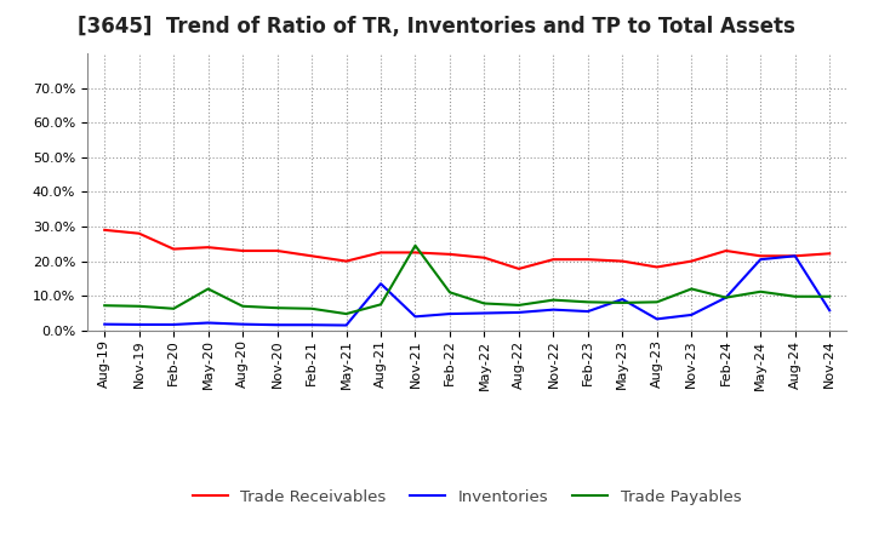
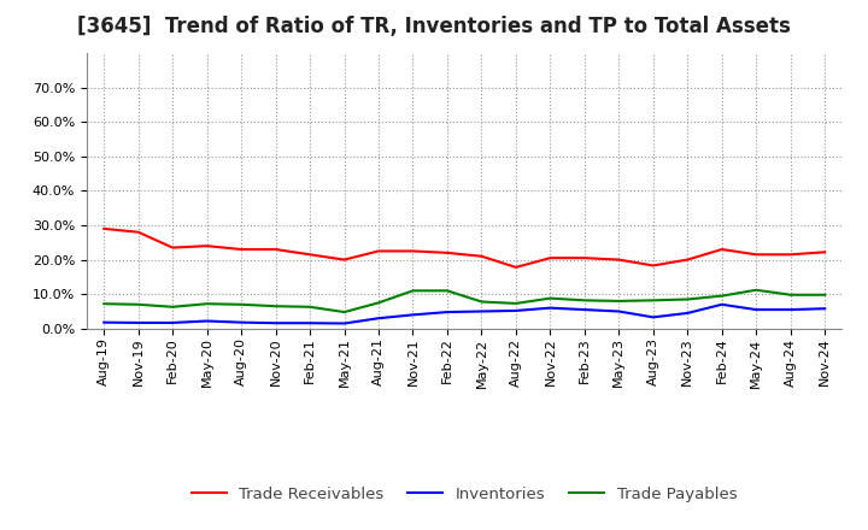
Trade Payables/May-20: 12.0% -> 7.2%
Inventories/Aug-21: 13.5% -> 3.0%
Trade Payables/Nov-21: 24.5% -> 11.0%
Inventories/May-23: 9.0% -> 5.0%
Trade Payables/Nov-23: 12.0% -> 8.5%
Inventories/Feb-24: 9.5% -> 7.0%
Inventories/May-24: 20.5% -> 5.5%
Inventories/Aug-24: 21.5% -> 5.5%
